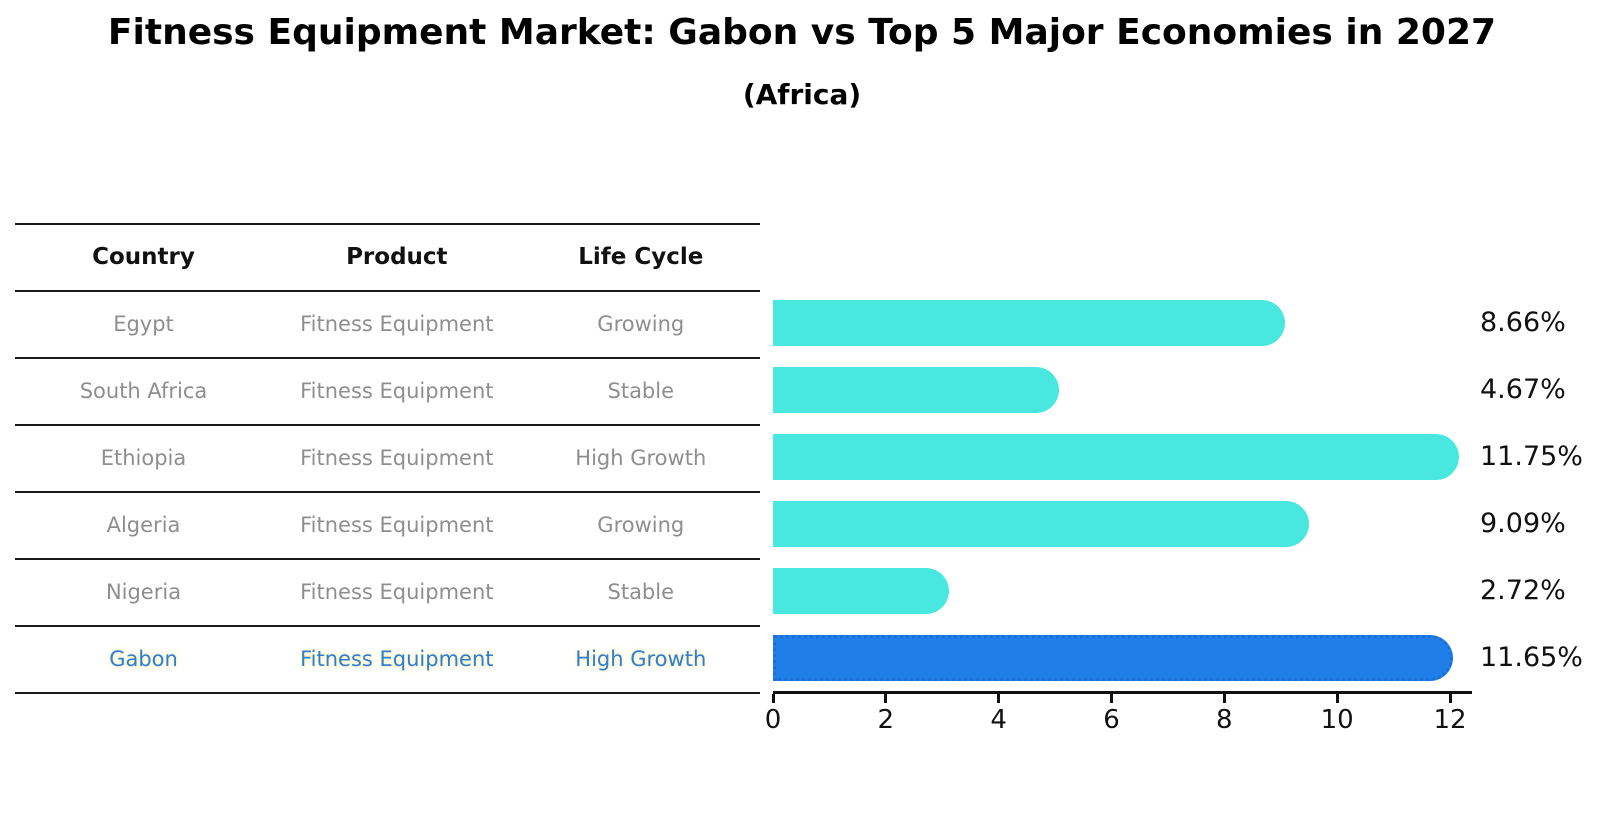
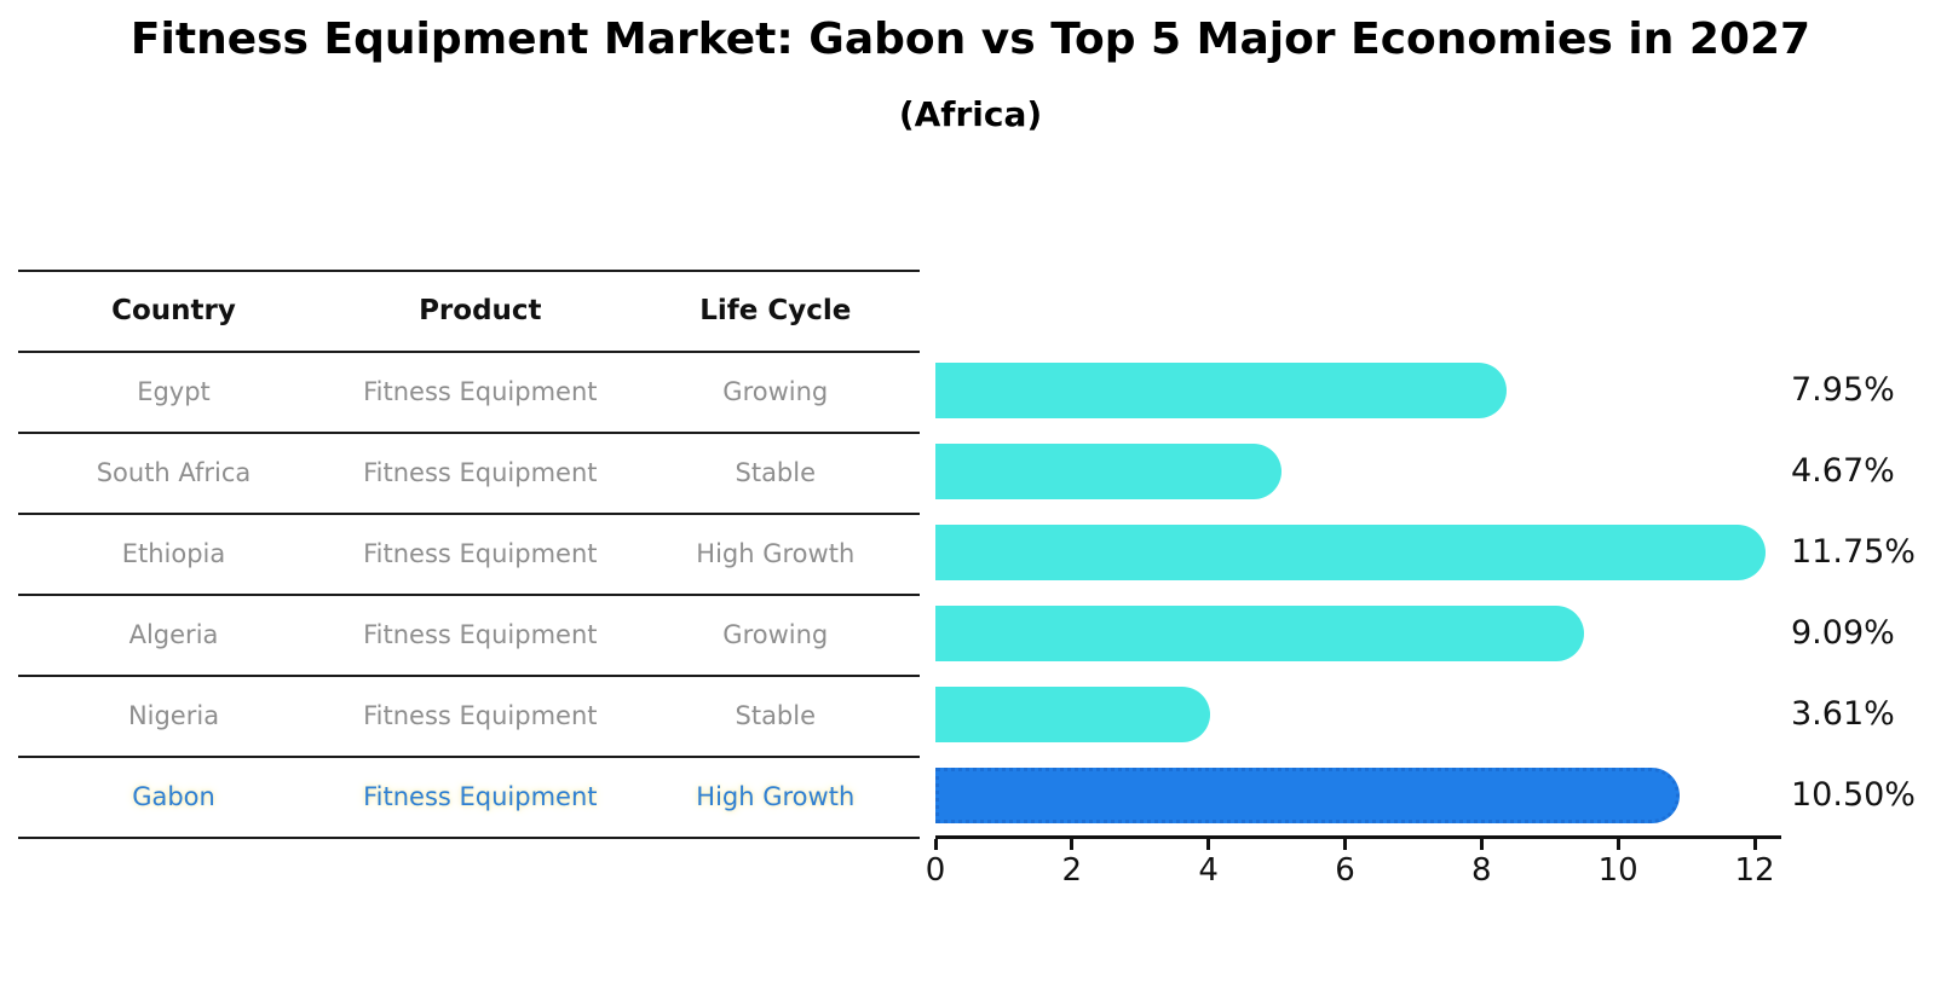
Egypt: 8.66% -> 7.95%
Nigeria: 2.72% -> 3.61%
Gabon: 11.65% -> 10.50%
